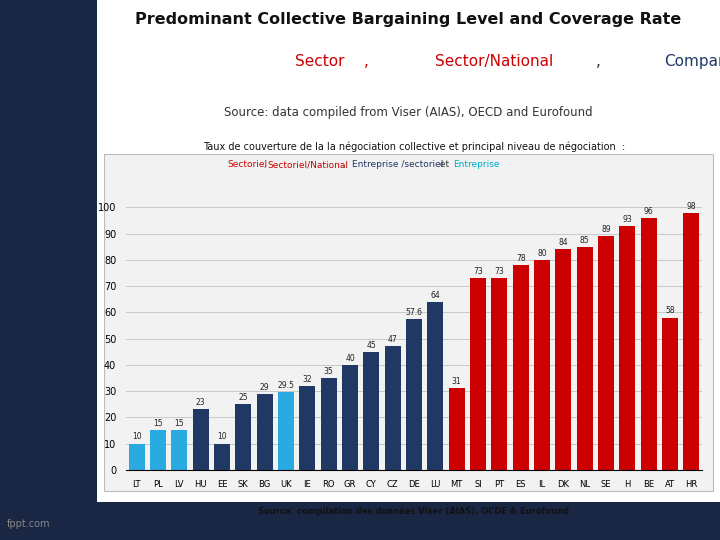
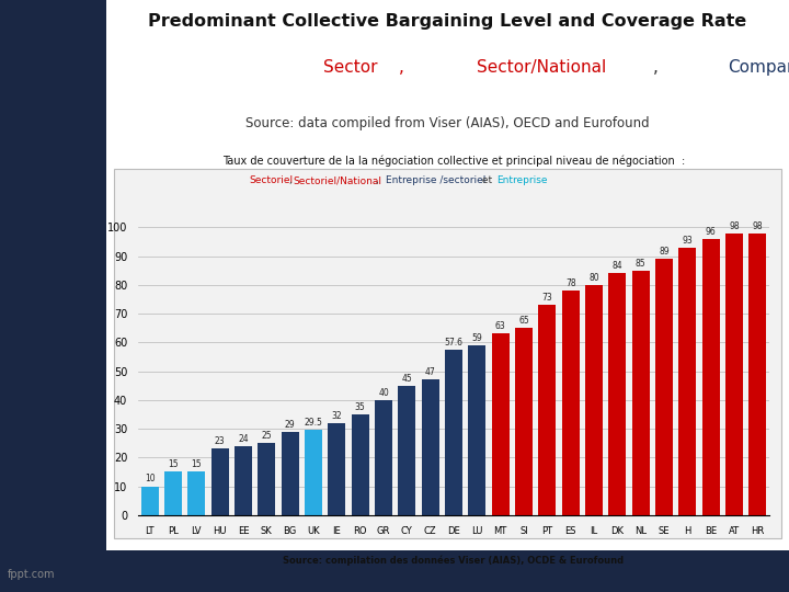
EE: 10 -> 24
LU: 64 -> 59
MT: 31 -> 63
SI: 73 -> 65
AT: 58 -> 98
